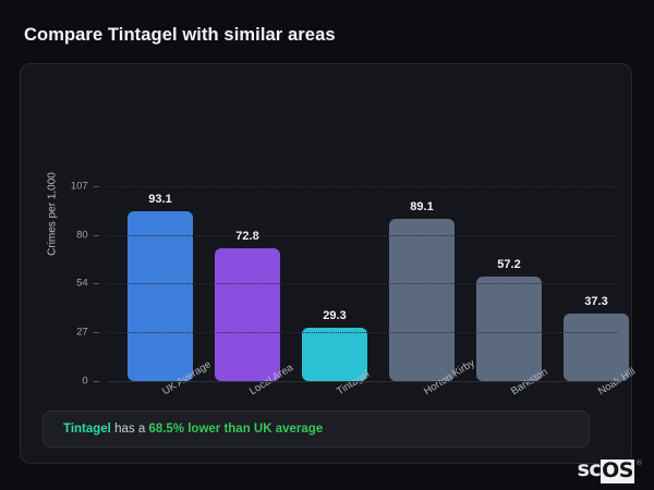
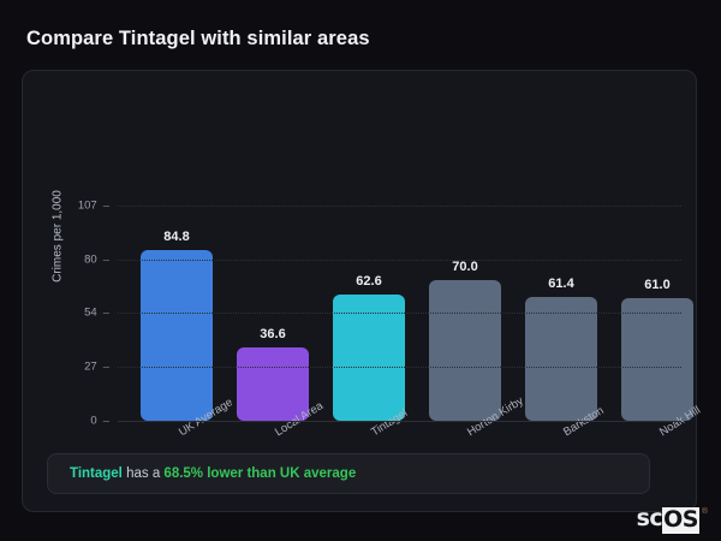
UK Average: 93.1 -> 84.8
Local Area: 72.8 -> 36.6
Tintagel: 29.3 -> 62.6
Horton Kirby: 89.1 -> 70.0
Barkston: 57.2 -> 61.4
Noak Hill: 37.3 -> 61.0
